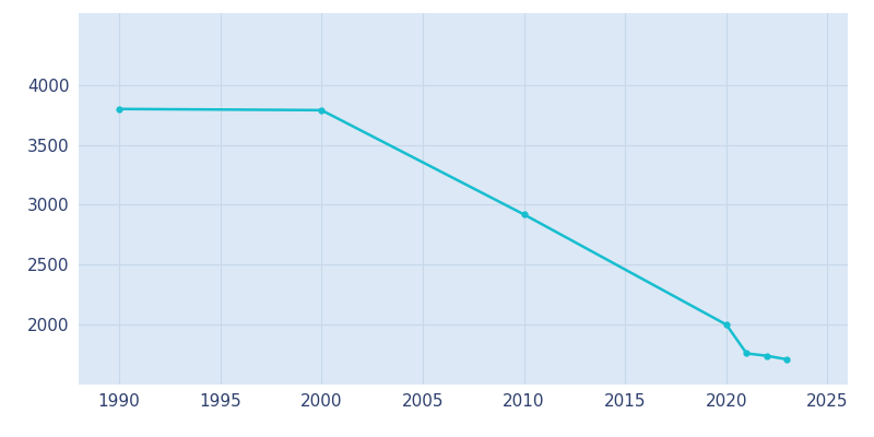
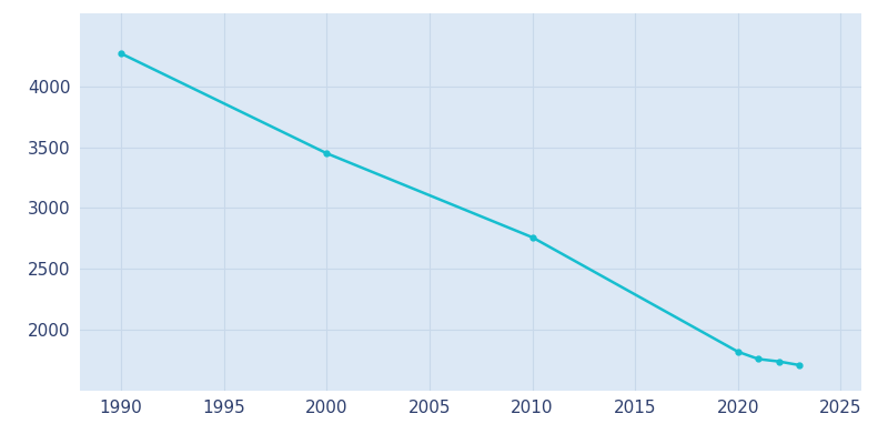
1990: 3800 -> 4270
2000: 3790 -> 3450
2010: 2920 -> 2760
2020: 2000 -> 1820
